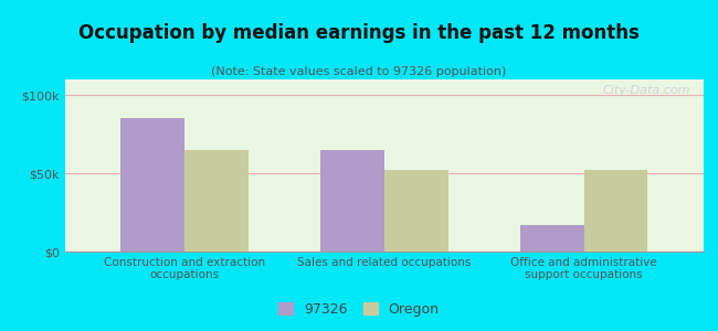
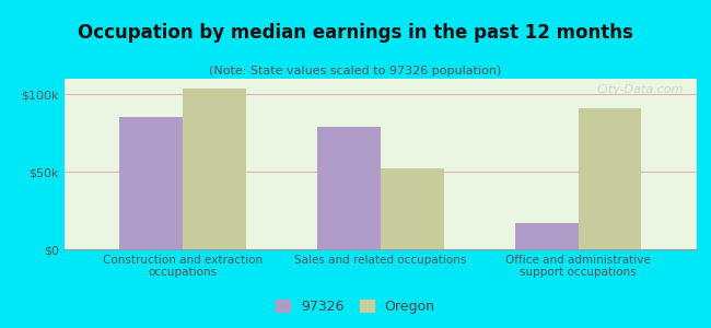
Oregon/Construction and extraction occupations: $65k -> $104k
97326/Sales and related occupations: $65k -> $79k
Oregon/Office and administrative support occupations: $52k -> $91k
